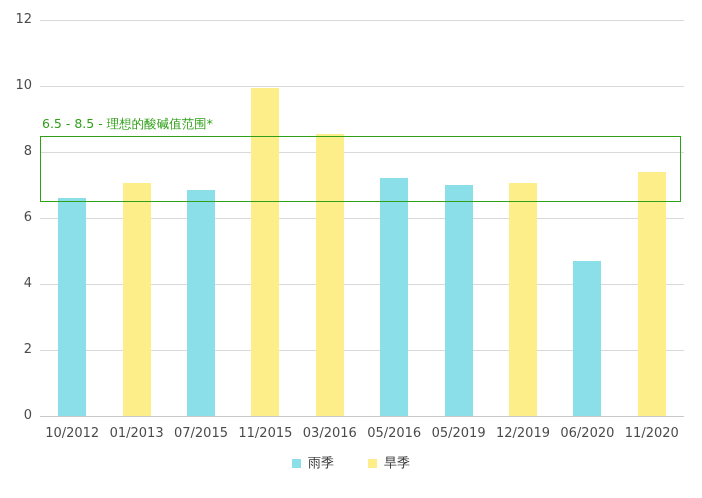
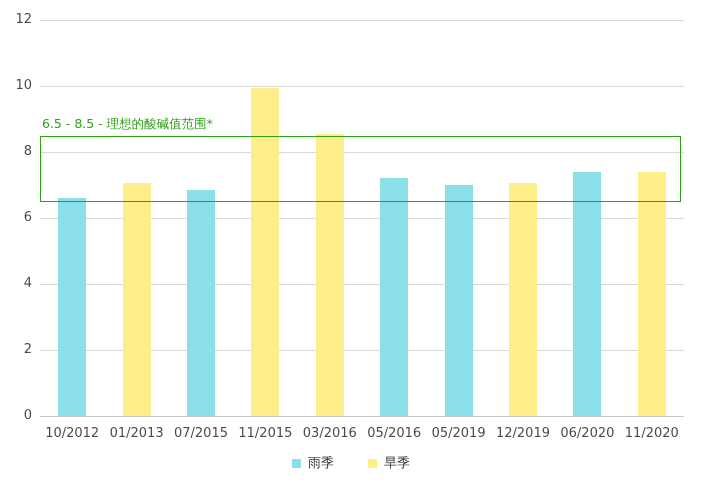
雨季/06/2020: 4.7 -> 7.4
